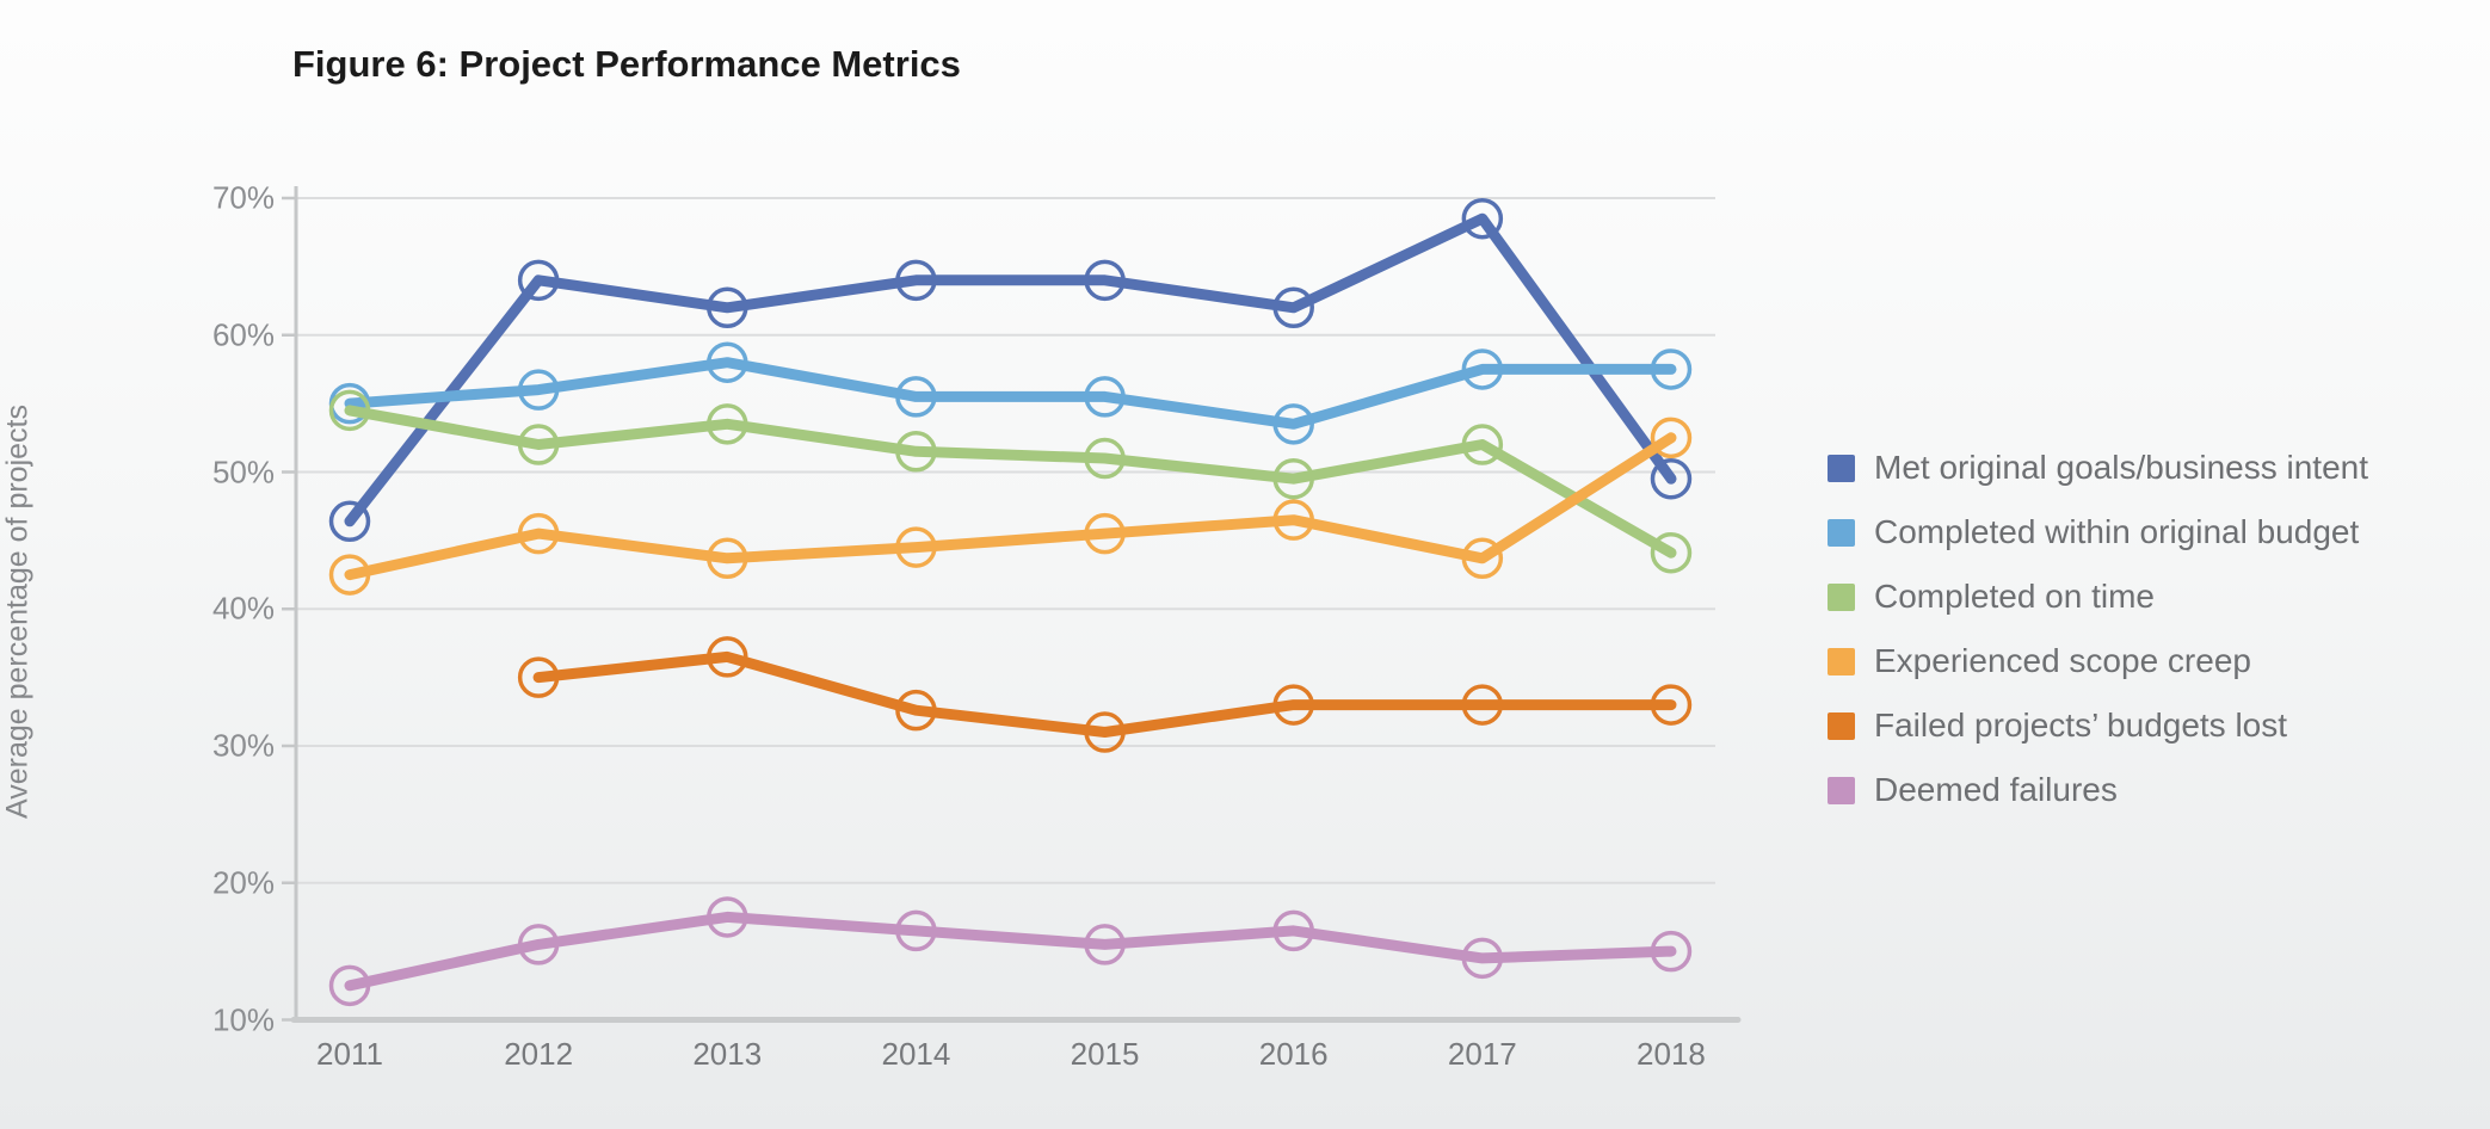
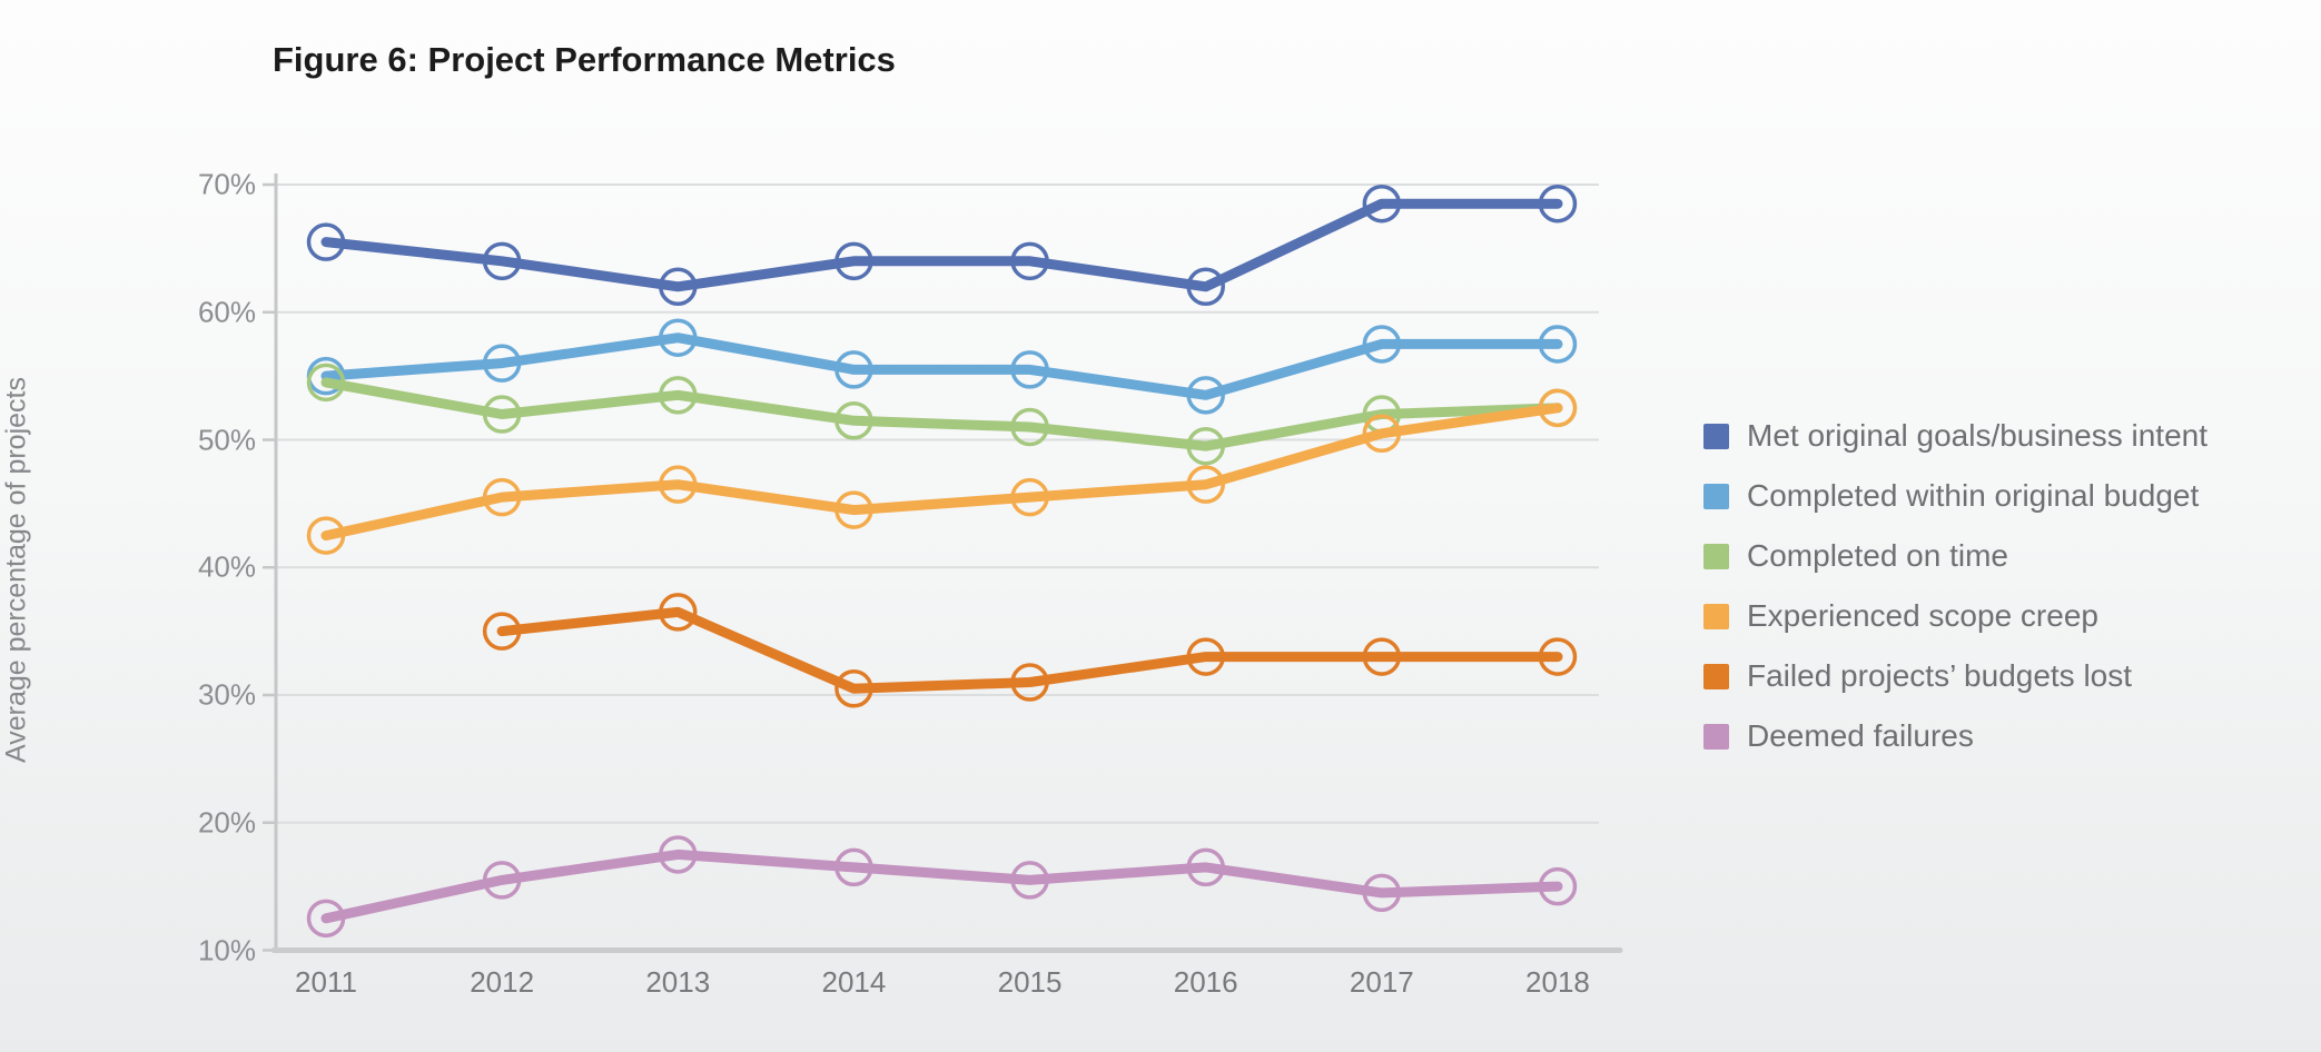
Met original goals/business intent/2011: 46.4% -> 65.5%
Experienced scope creep/2013: 43.7% -> 46.5%
Failed projects’ budgets lost/2014: 32.6% -> 30.5%
Experienced scope creep/2017: 43.7% -> 50.5%
Met original goals/business intent/2018: 49.5% -> 68.5%
Completed on time/2018: 44.1% -> 52.5%
